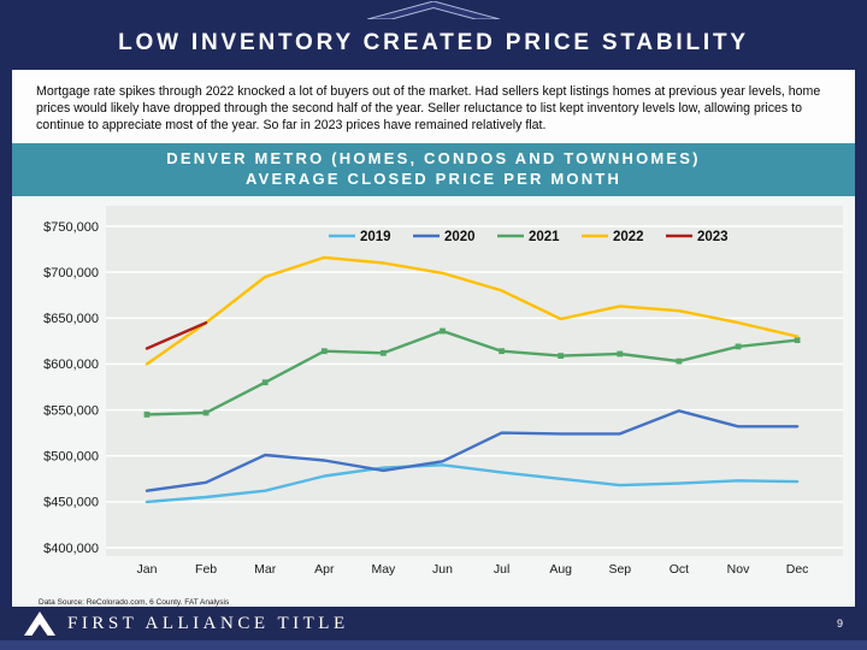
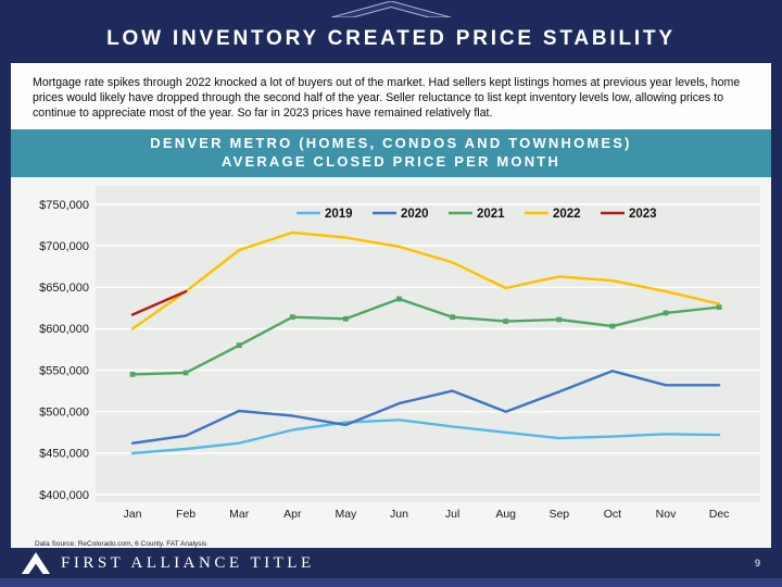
2020/Jun: $490000 -> $510000
2020/Aug: $520000 -> $500000
